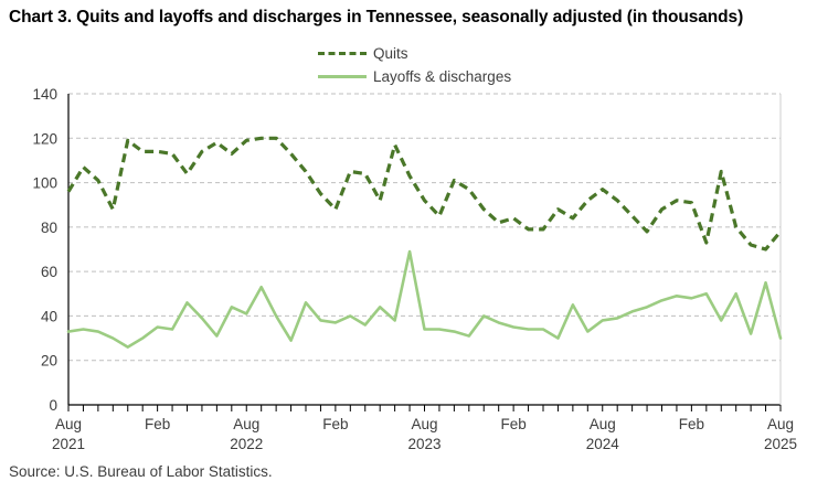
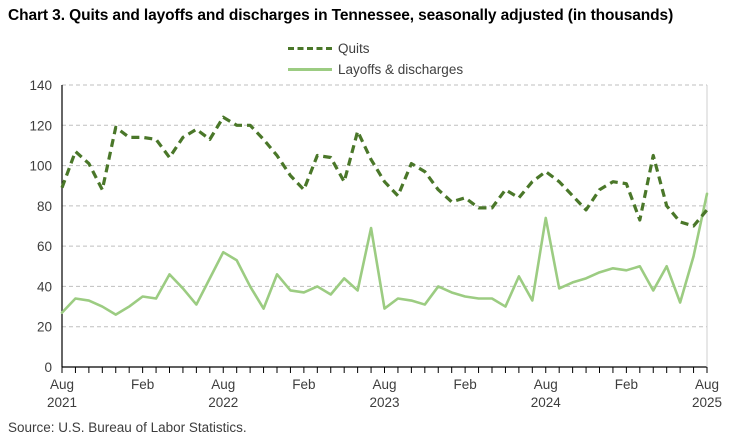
Quits/Aug 2021: 96 -> 89
Layoffs & discharges/Aug 2021: 33 -> 27
Quits/Aug 2022: 119 -> 124
Layoffs & discharges/Aug 2022: 41 -> 57
Layoffs & discharges/Aug 2023: 34 -> 29
Layoffs & discharges/Aug 2024: 38 -> 74
Layoffs & discharges/Aug 2025: 30 -> 86
